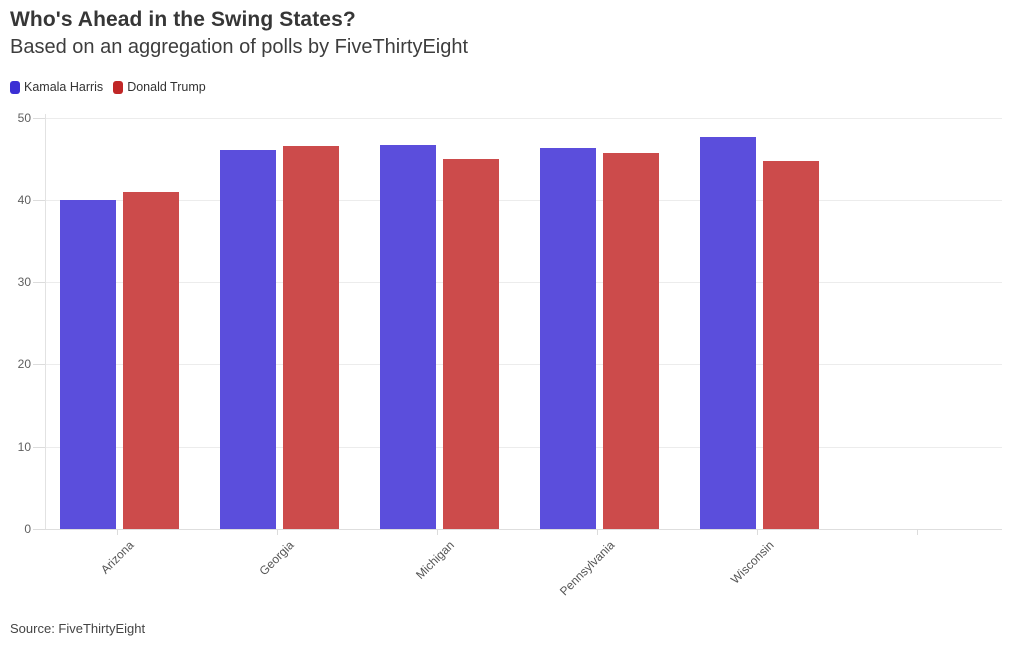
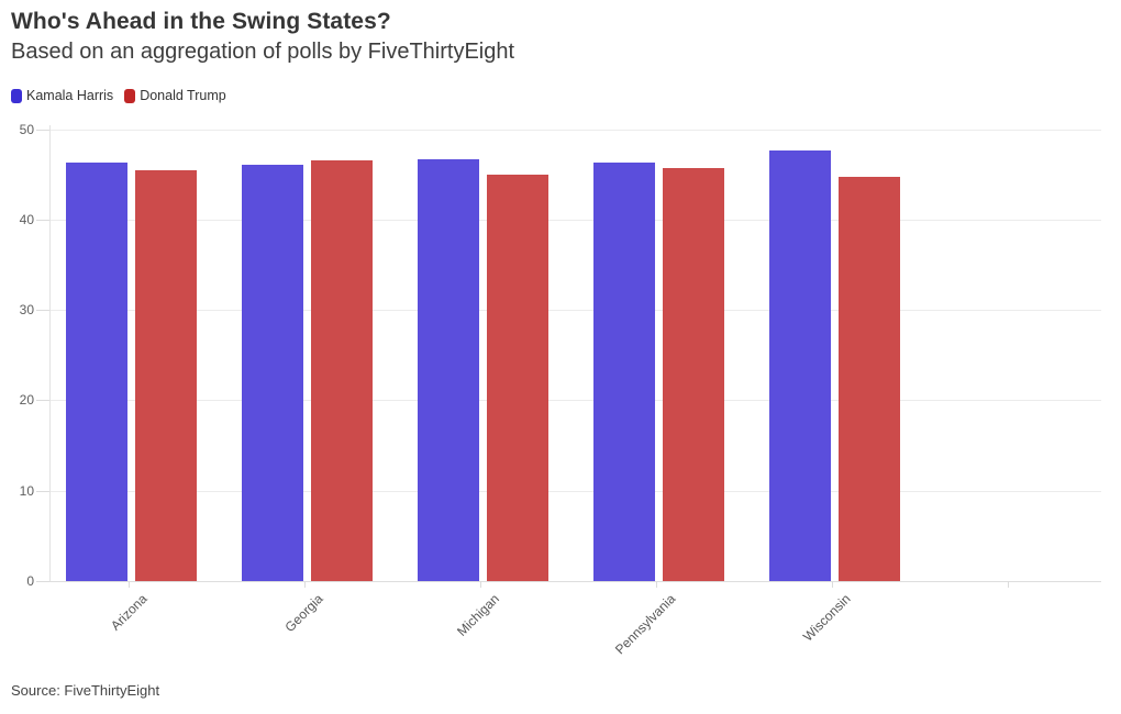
Kamala Harris/Arizona: 40 -> 46
Donald Trump/Arizona: 41 -> 46
